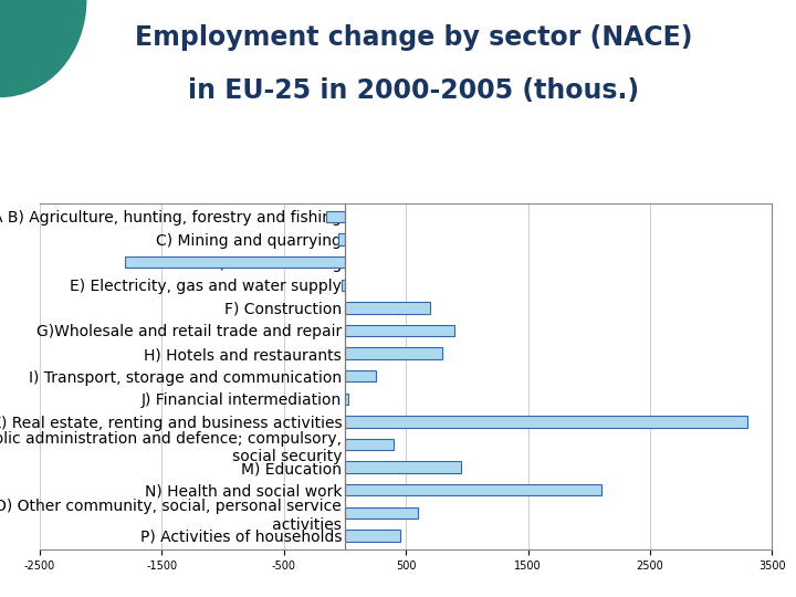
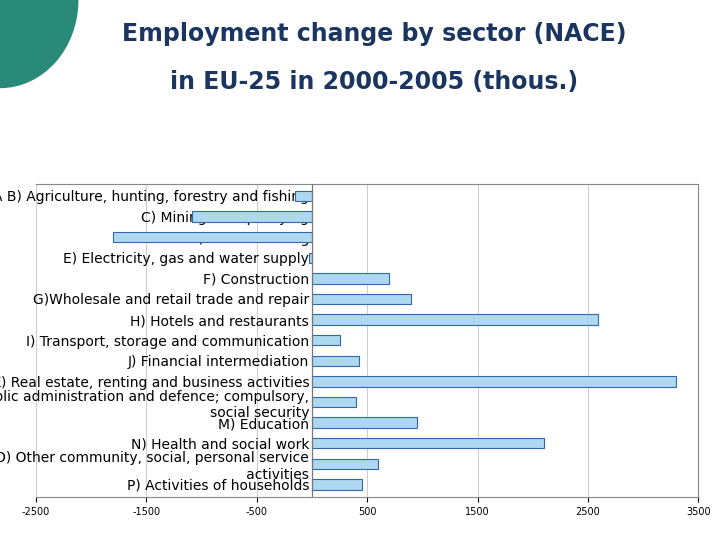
C) Mining and quarrying: -50 -> -1090
H) Hotels and restaurants: 800 -> 2590
J) Financial intermediation: 30 -> 430
